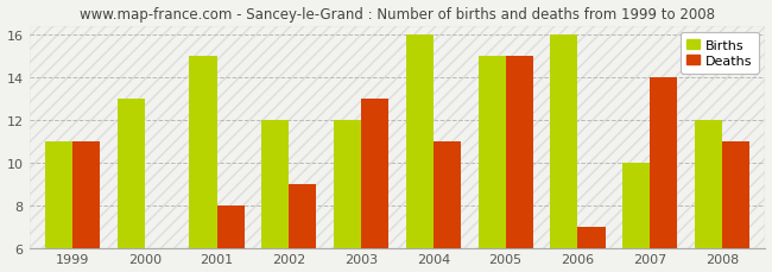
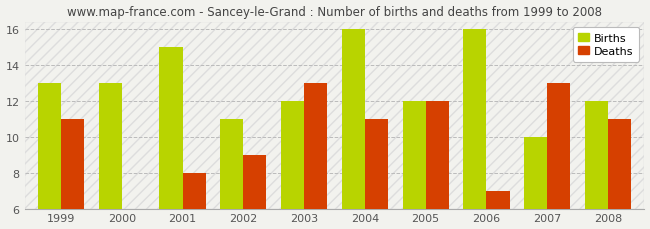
Births/1999: 11 -> 13
Births/2002: 12 -> 11
Births/2005: 15 -> 12
Deaths/2005: 15 -> 12
Deaths/2007: 14 -> 13
